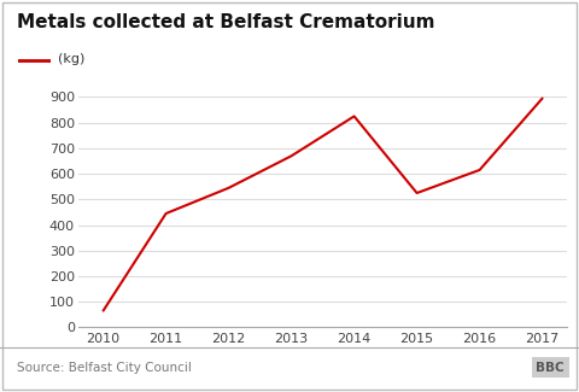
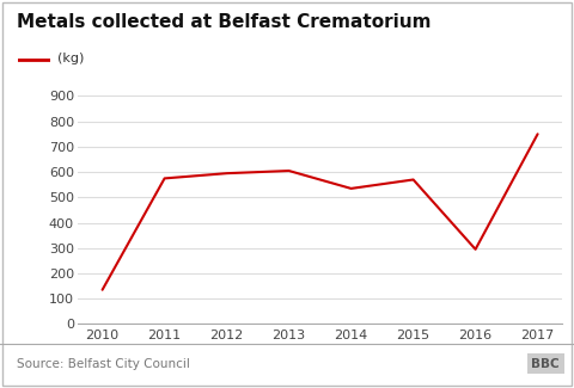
2010: 65 -> 135
2011: 445 -> 575
2012: 545 -> 595
2013: 670 -> 605
2014: 825 -> 535
2015: 525 -> 570
2016: 615 -> 295
2017: 895 -> 750
